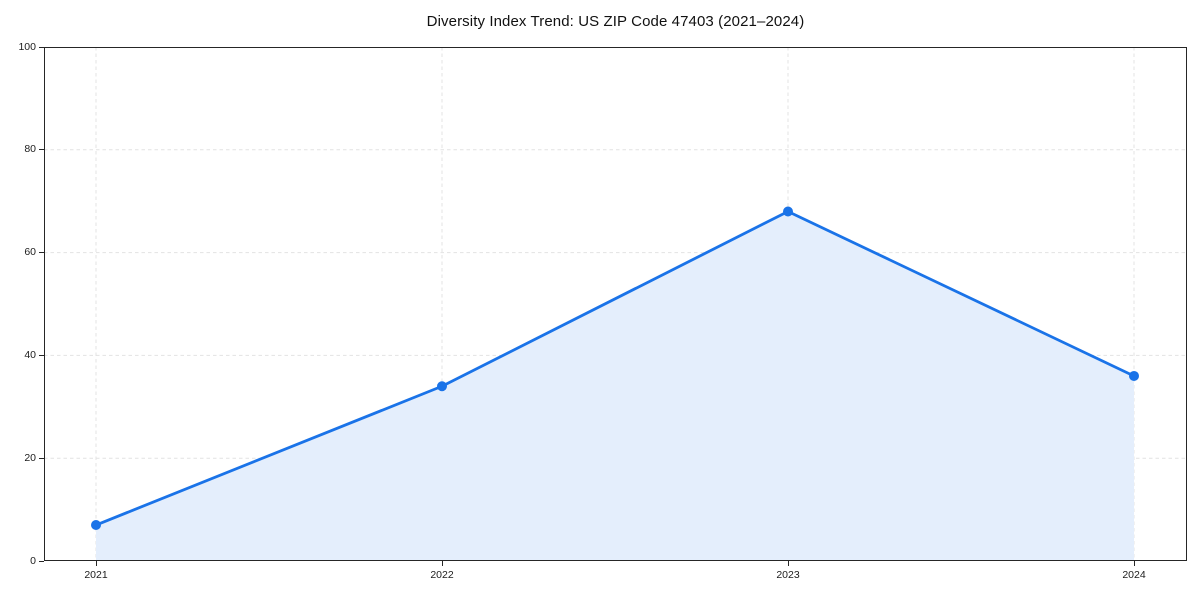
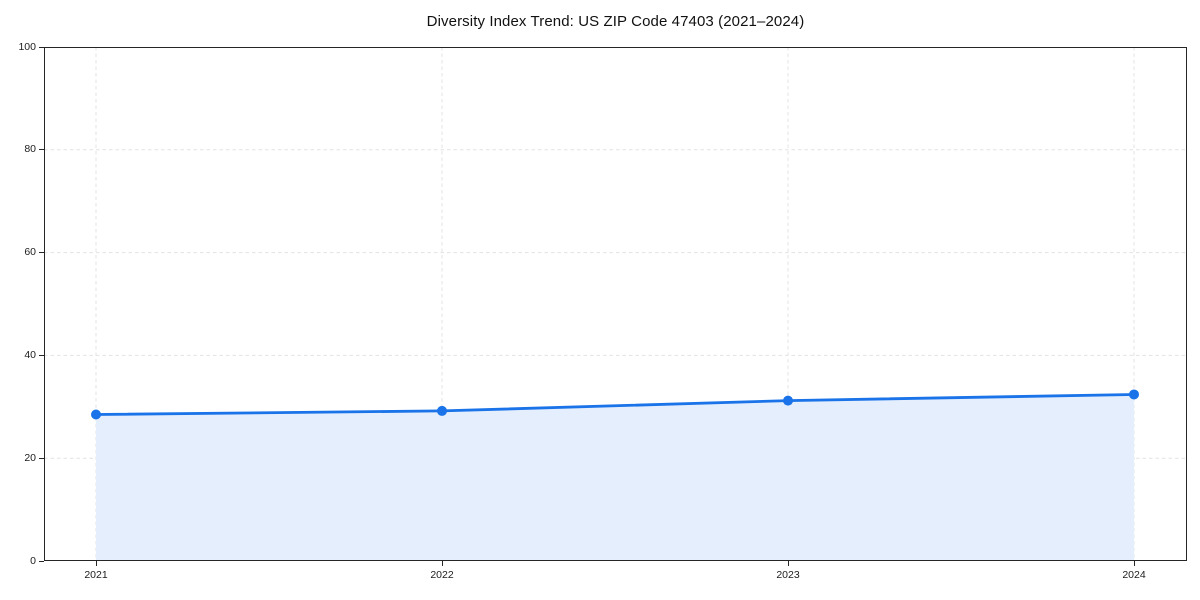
2021: 7 -> 28
2022: 34 -> 29
2023: 68 -> 31
2024: 36 -> 32
